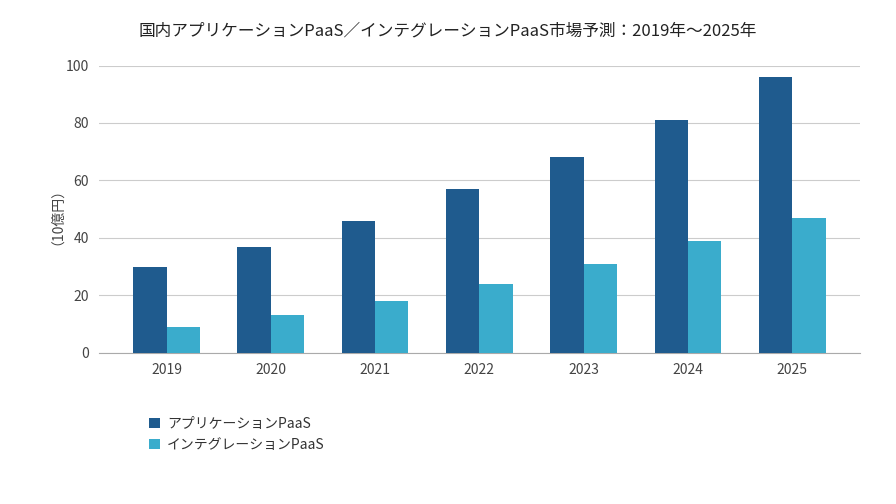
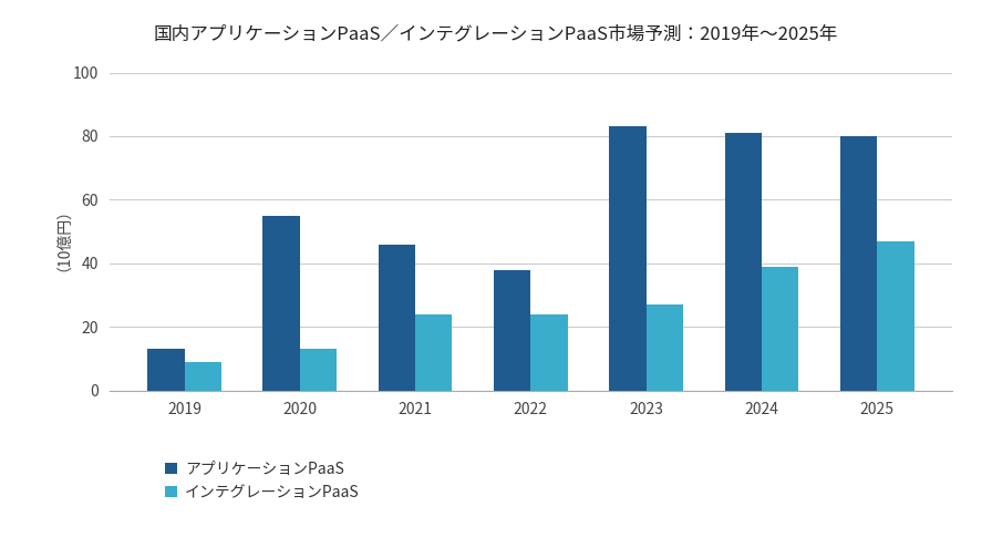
アプリケーションPaaS/2019: 30 -> 13
アプリケーションPaaS/2020: 37 -> 55
インテグレーションPaaS/2021: 18 -> 24
アプリケーションPaaS/2022: 57 -> 38
アプリケーションPaaS/2023: 68 -> 83
インテグレーションPaaS/2023: 31 -> 27
アプリケーションPaaS/2025: 96 -> 80
